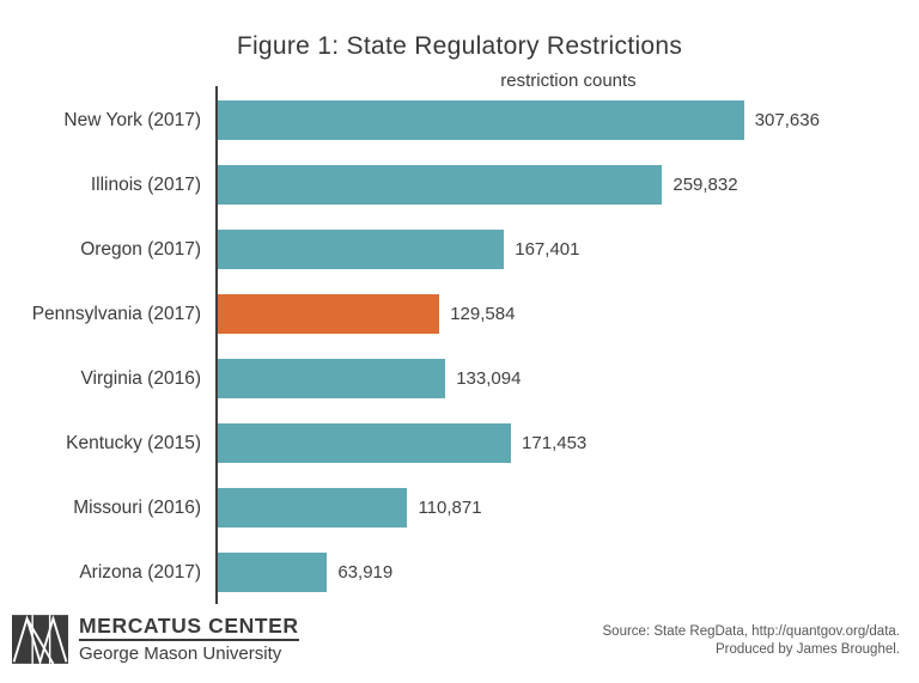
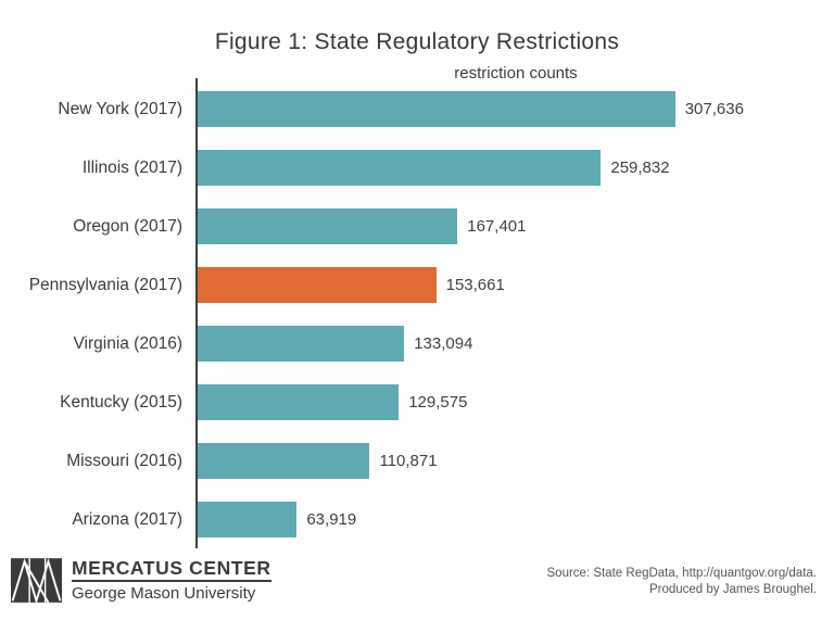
Pennsylvania (2017): 129,584 -> 153,661
Kentucky (2015): 171,453 -> 129,575
